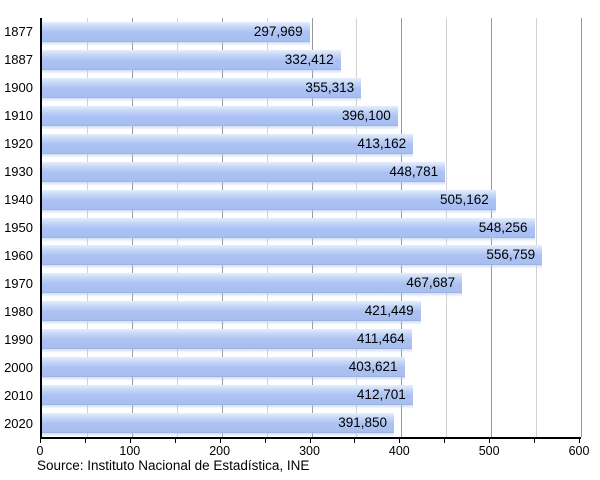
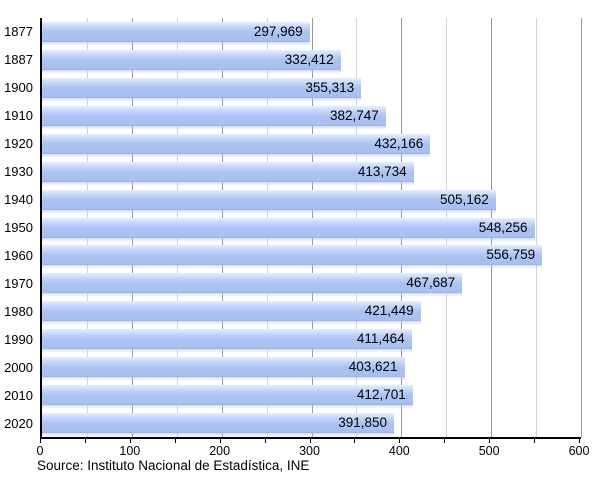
1910: 396,100 -> 382,747
1920: 413,162 -> 432,166
1930: 448,781 -> 413,734
